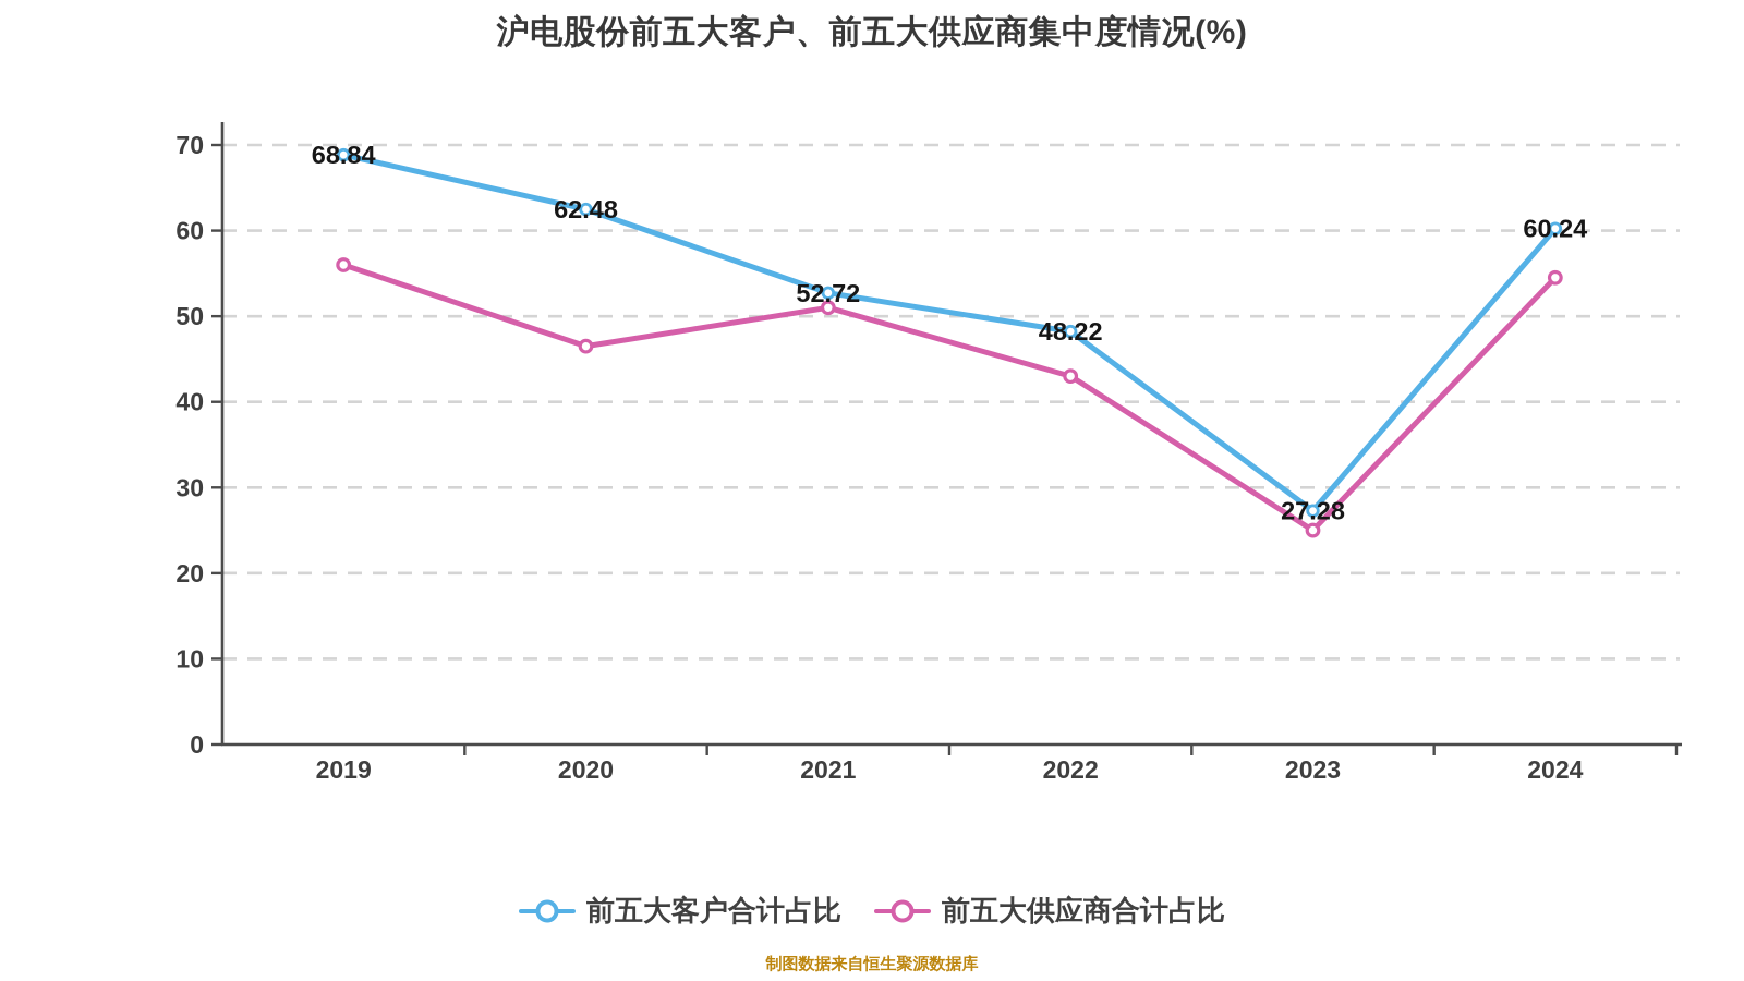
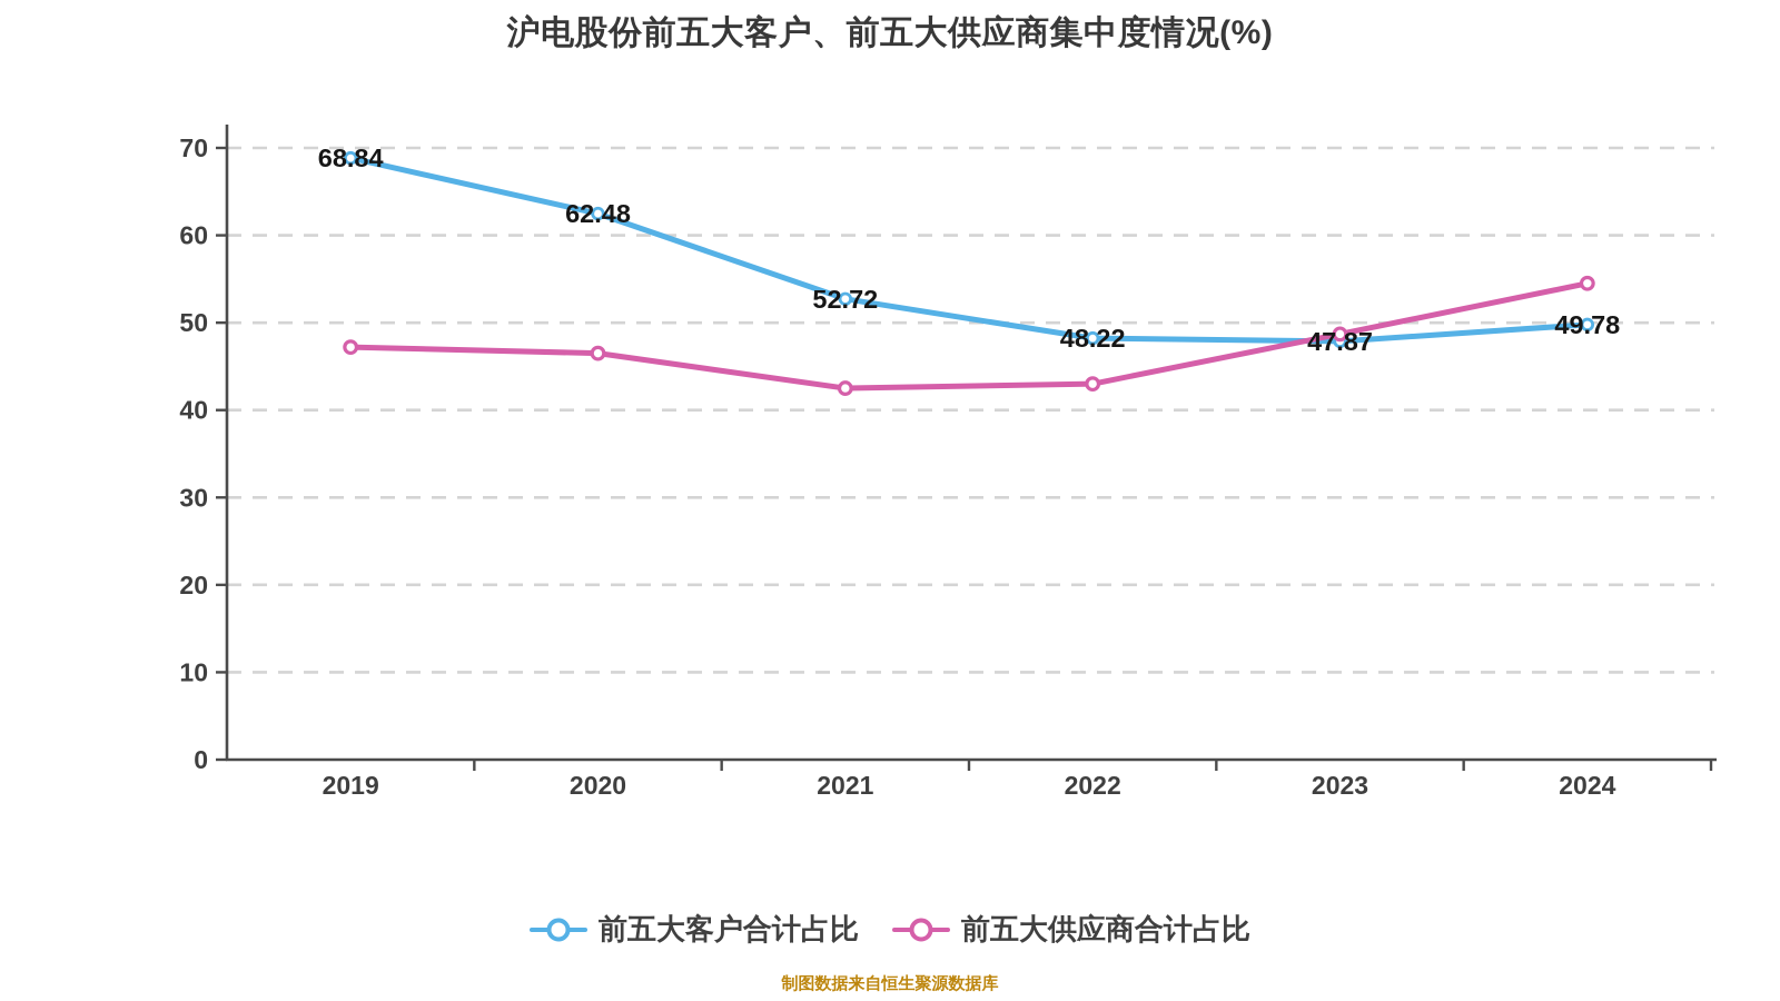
前五大供应商合计占比/2019: 56 -> 47
前五大供应商合计占比/2021: 51 -> 42
前五大客户合计占比/2023: 27.28 -> 47.87
前五大供应商合计占比/2023: 25 -> 49
前五大客户合计占比/2024: 60.24 -> 49.78
